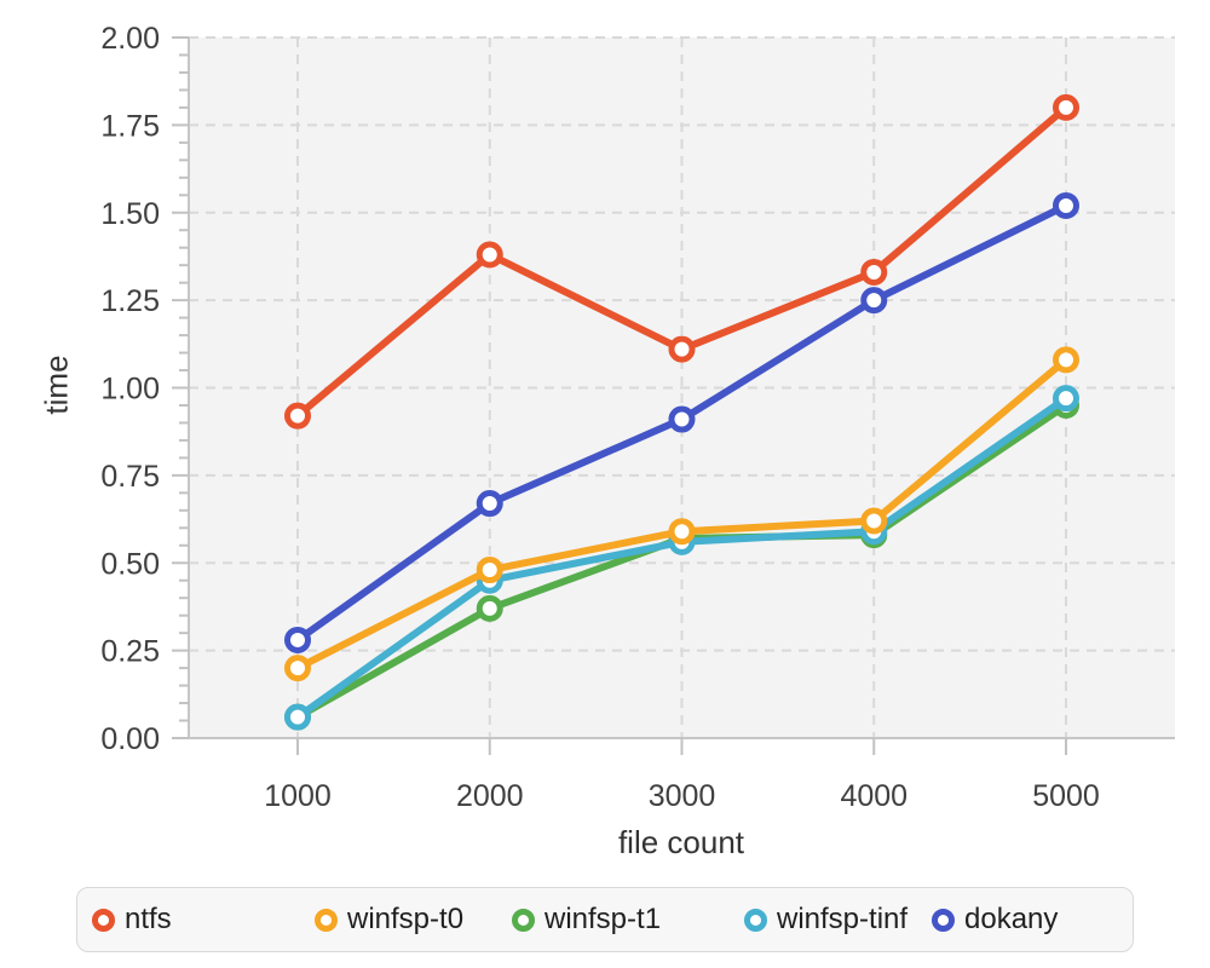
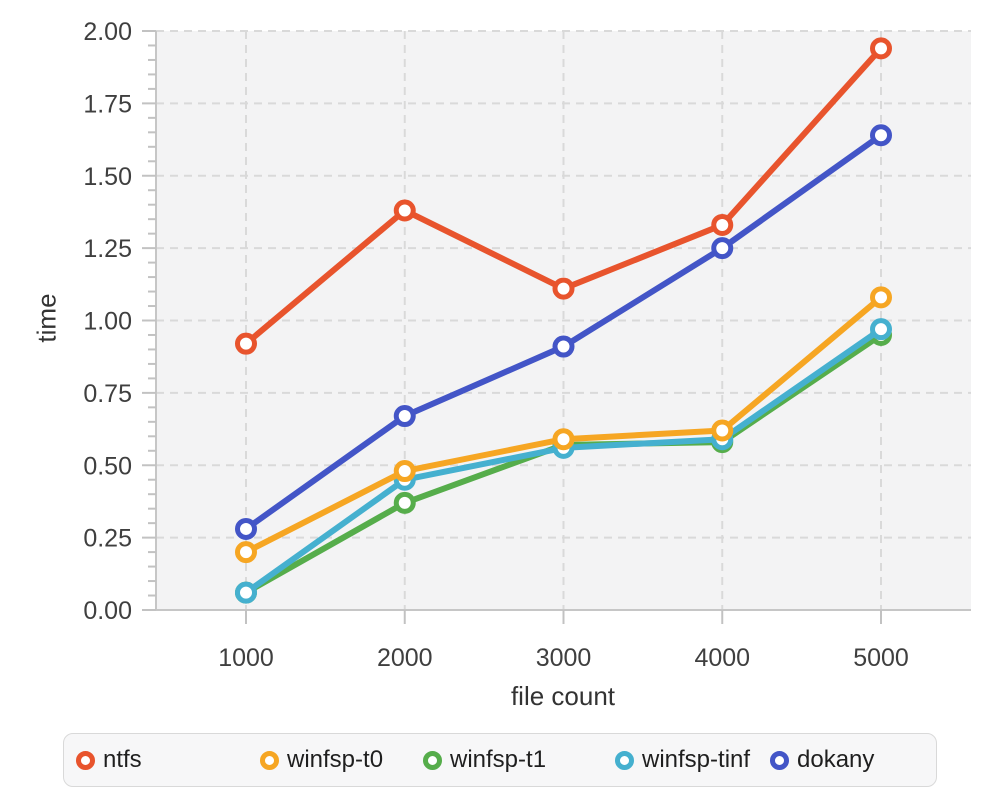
ntfs/5000: 1.80 -> 1.94
dokany/5000: 1.52 -> 1.64
